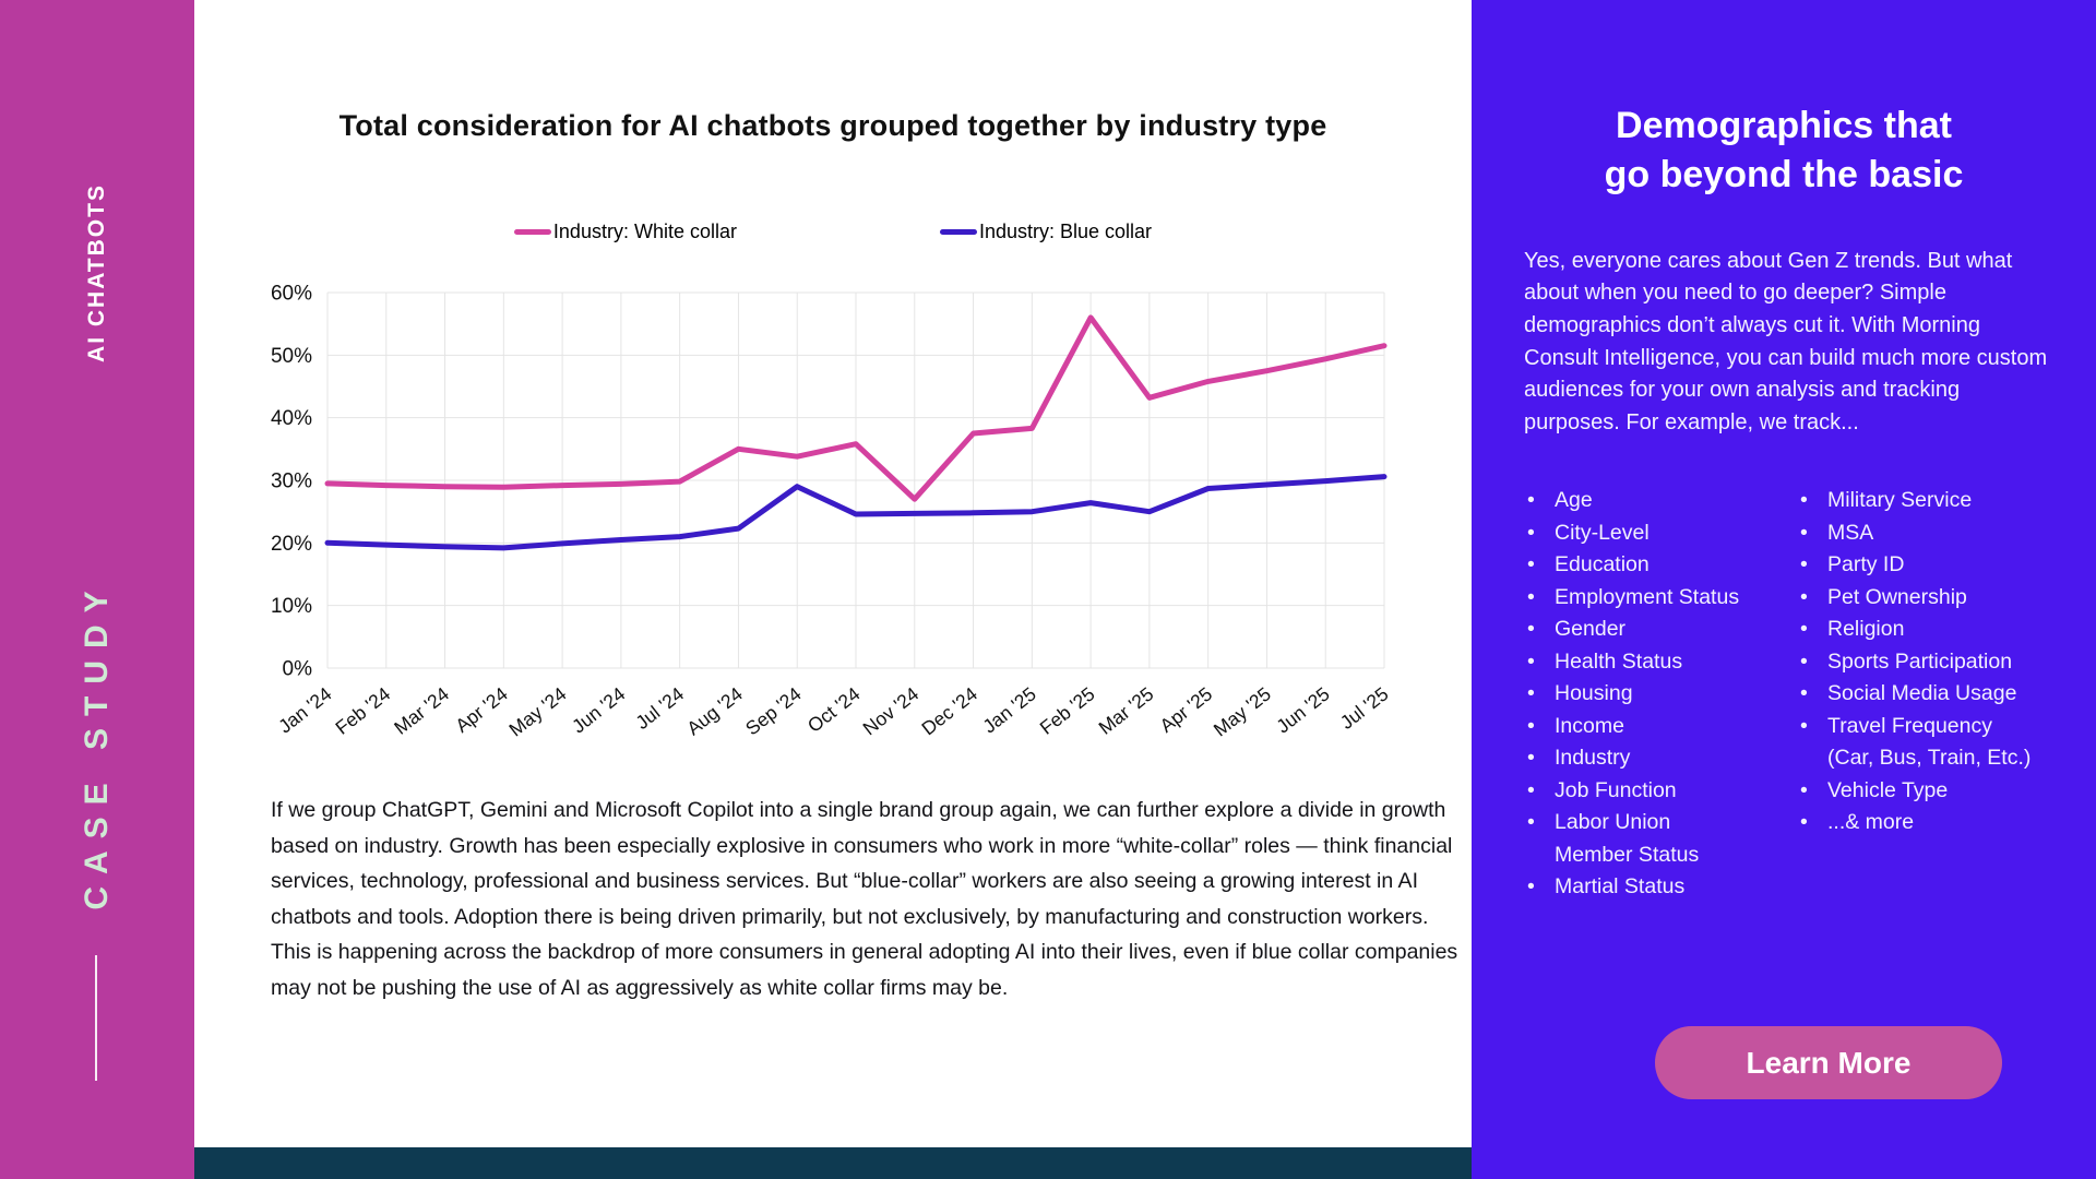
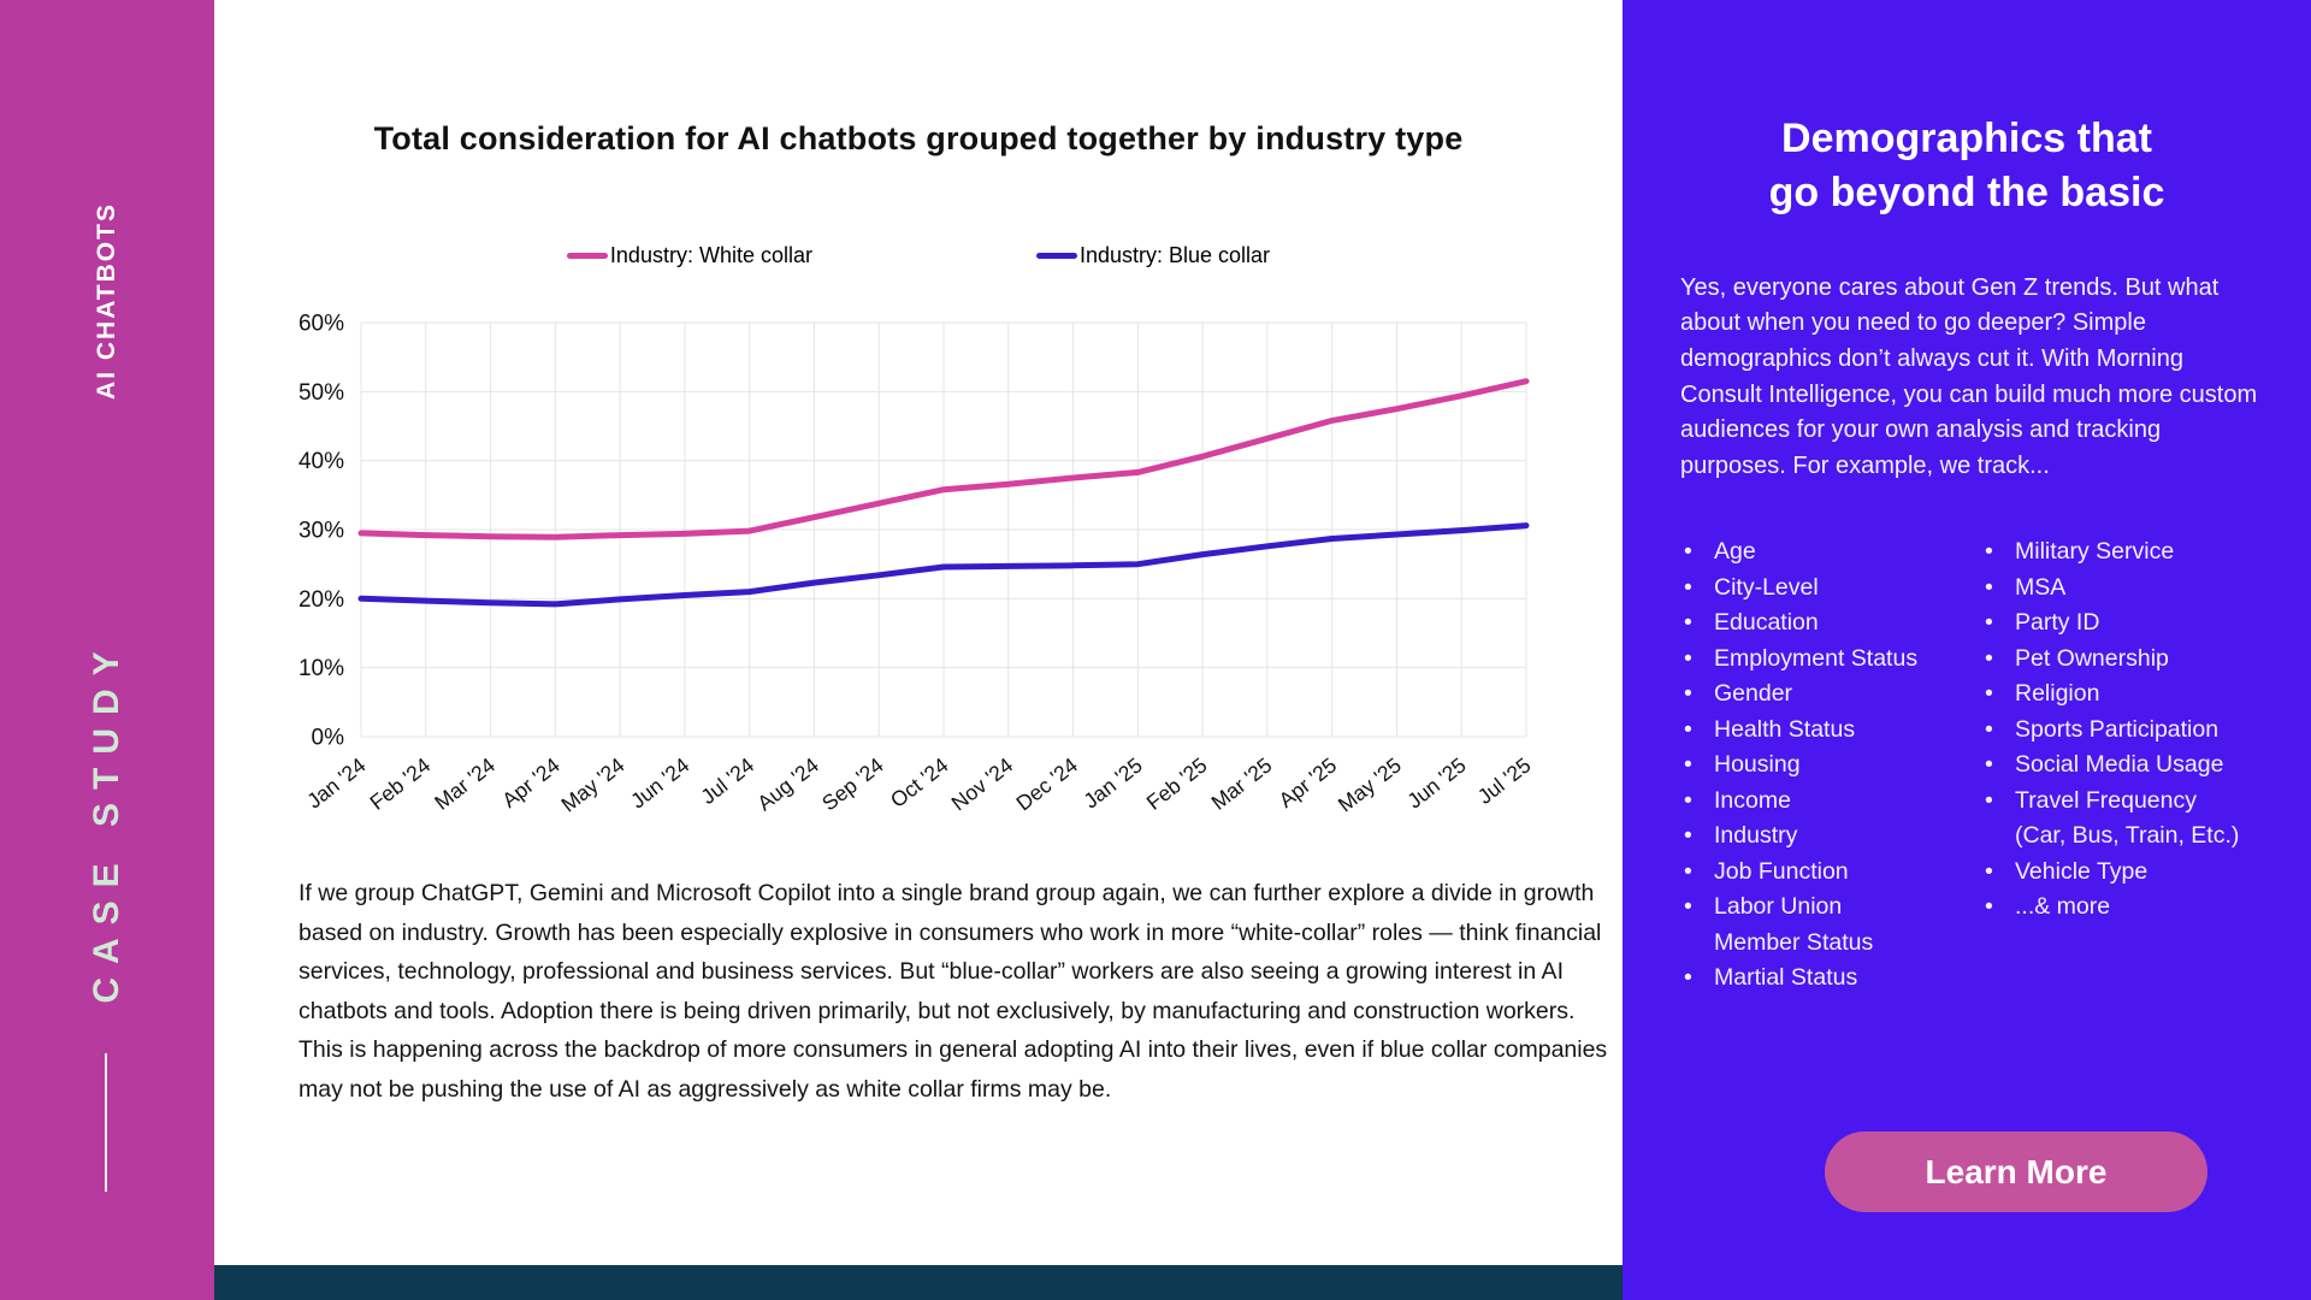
Industry: White collar/Aug '24: 35% -> 32%
Industry: Blue collar/Sep '24: 29% -> 23%
Industry: White collar/Nov '24: 27% -> 37%
Industry: White collar/Feb '25: 56% -> 41%
Industry: Blue collar/Mar '25: 25% -> 28%
